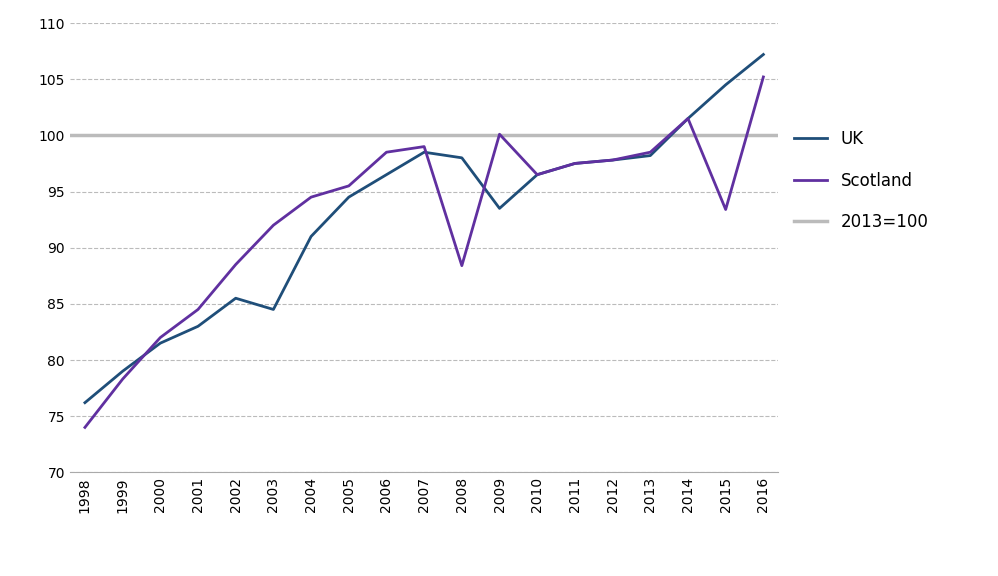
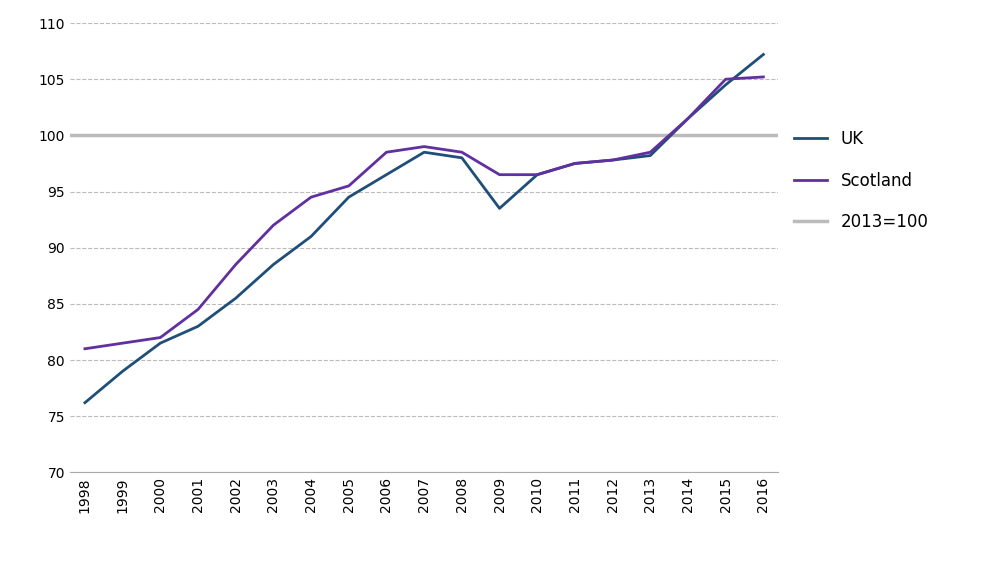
Scotland/1998: 74.0 -> 81.0
Scotland/1999: 78.3 -> 81.5
UK/2003: 84.5 -> 88.5
Scotland/2008: 88.4 -> 98.5
Scotland/2009: 100.1 -> 96.5
Scotland/2015: 93.4 -> 105.0
